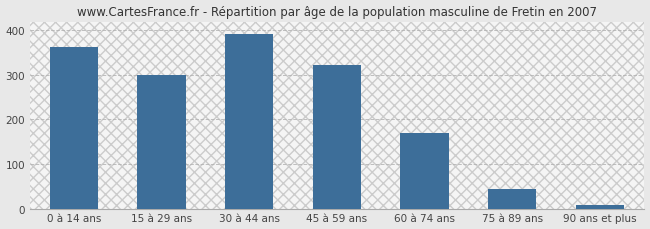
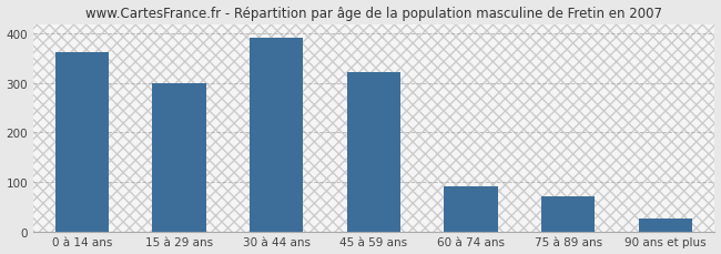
60 à 74 ans: 170 -> 90
75 à 89 ans: 45 -> 70
90 ans et plus: 8 -> 25
